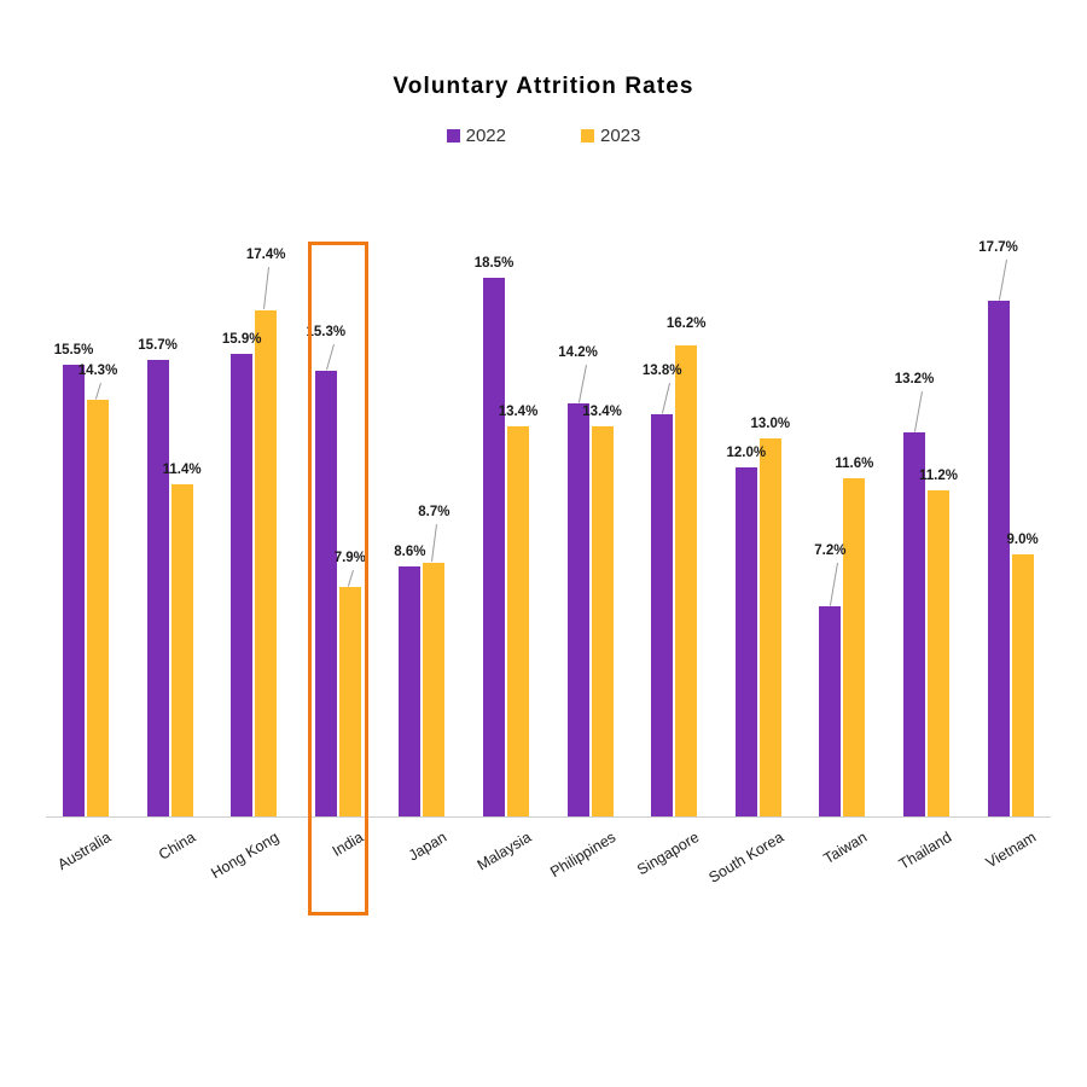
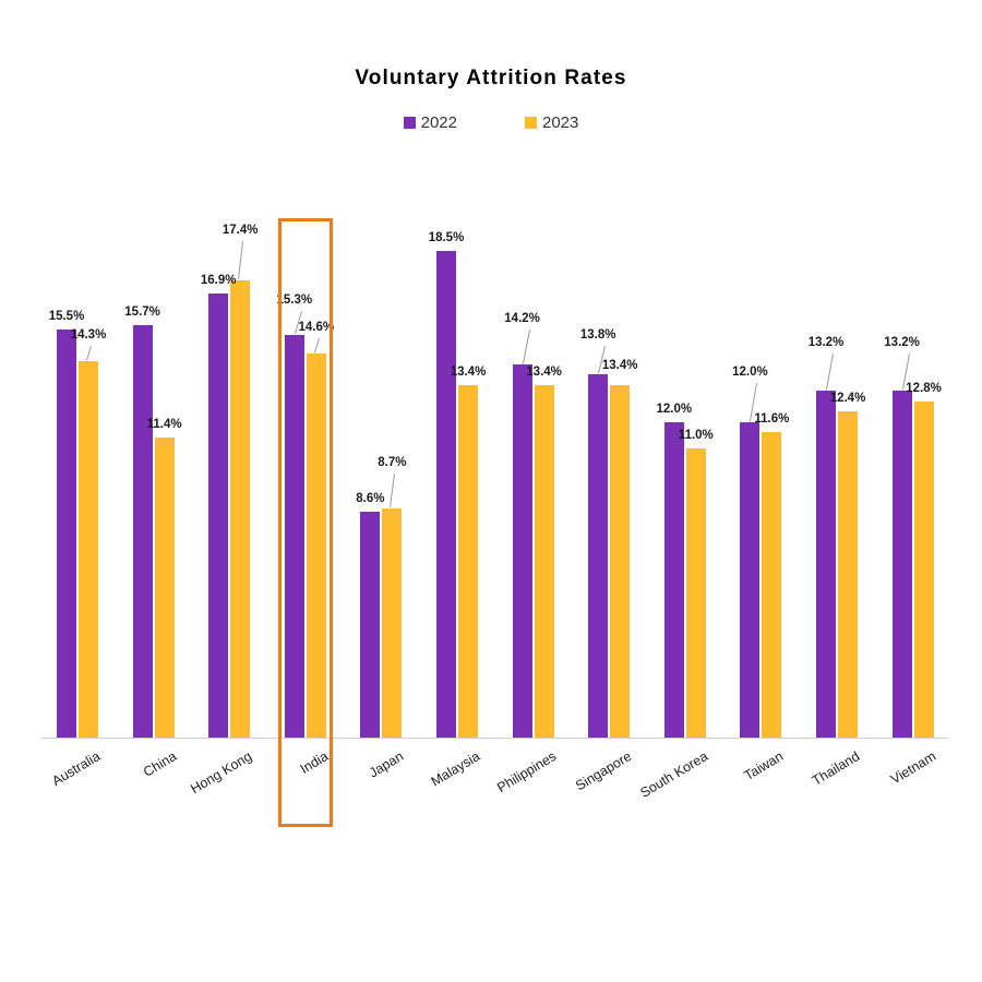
2022/Hong Kong: 15.9% -> 16.9%
2023/India: 7.9% -> 14.6%
2023/Singapore: 16.2% -> 13.4%
2023/South Korea: 13.0% -> 11.0%
2022/Taiwan: 7.2% -> 12.0%
2023/Thailand: 11.2% -> 12.4%
2022/Vietnam: 17.7% -> 13.2%
2023/Vietnam: 9.0% -> 12.8%
